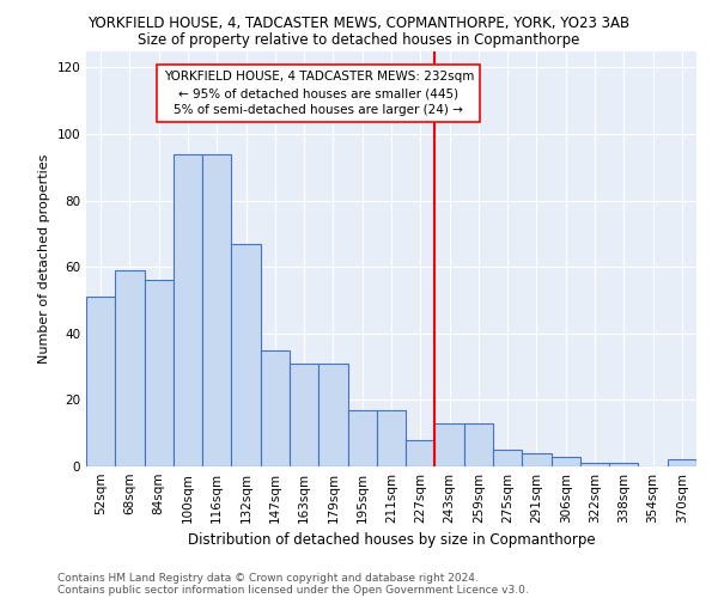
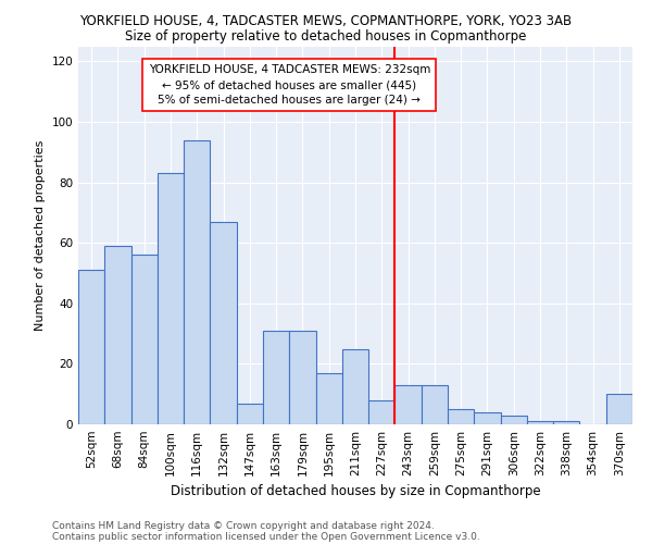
100sqm: 94 -> 83
147sqm: 35 -> 7
211sqm: 17 -> 25
370sqm: 2 -> 10
